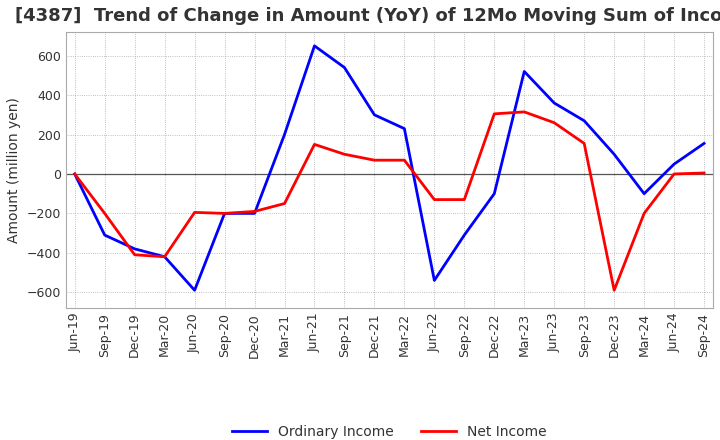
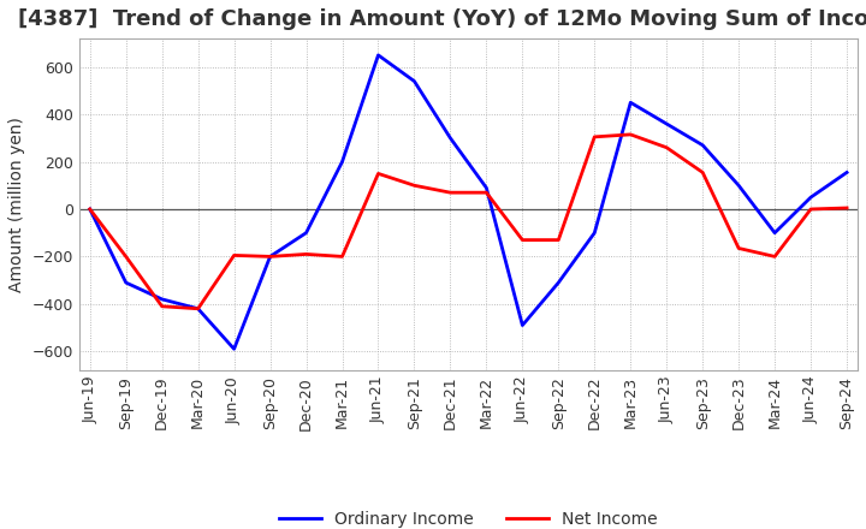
Ordinary Income/Dec-20: -200 -> -100
Net Income/Mar-21: -150 -> -200
Ordinary Income/Mar-22: 230 -> 90
Ordinary Income/Jun-22: -540 -> -490
Ordinary Income/Mar-23: 520 -> 450
Net Income/Dec-23: -590 -> -160
